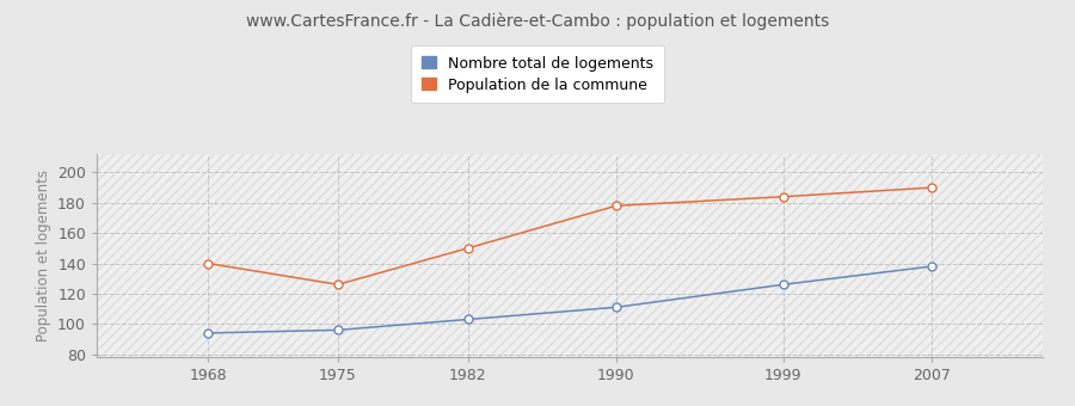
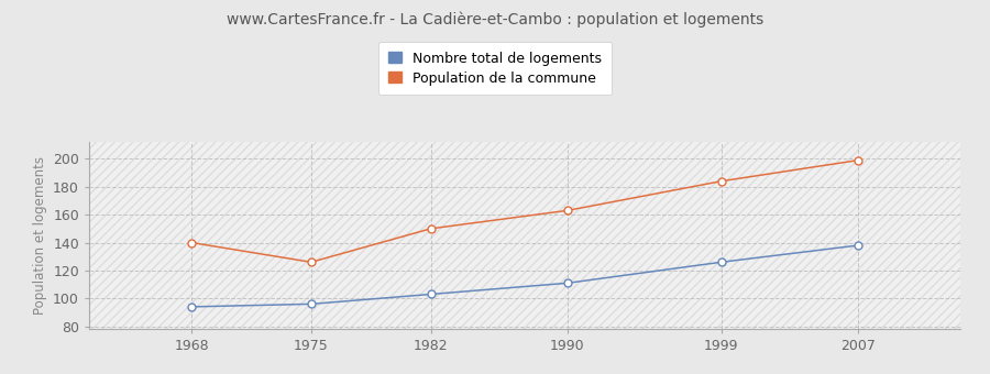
Population de la commune/1990: 178 -> 163
Population de la commune/2007: 190 -> 199
